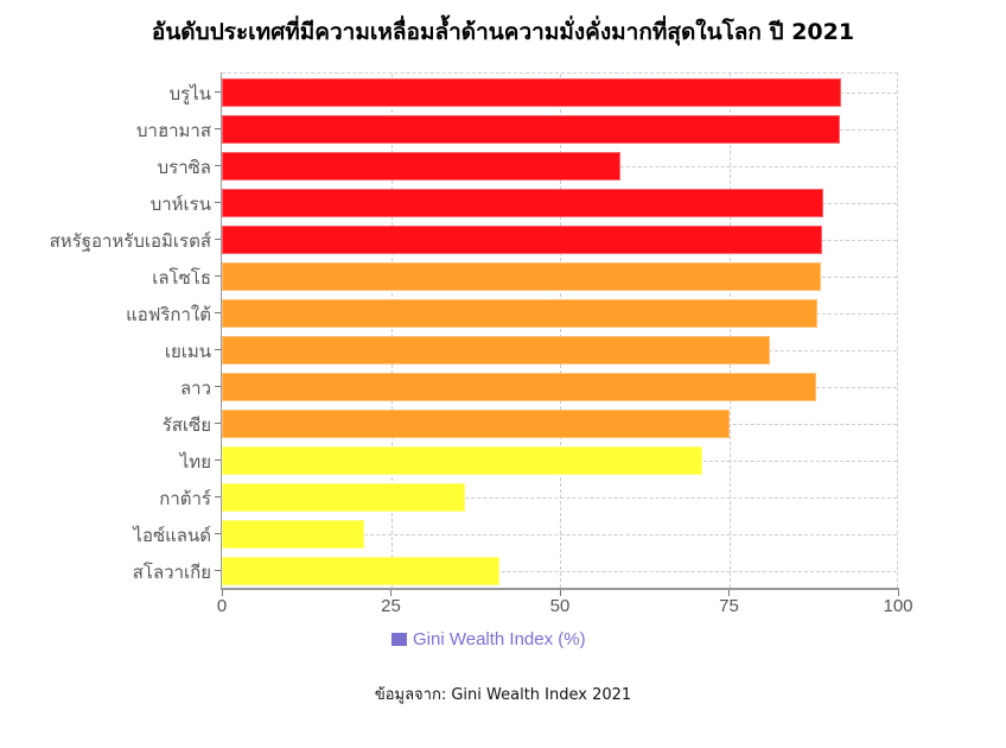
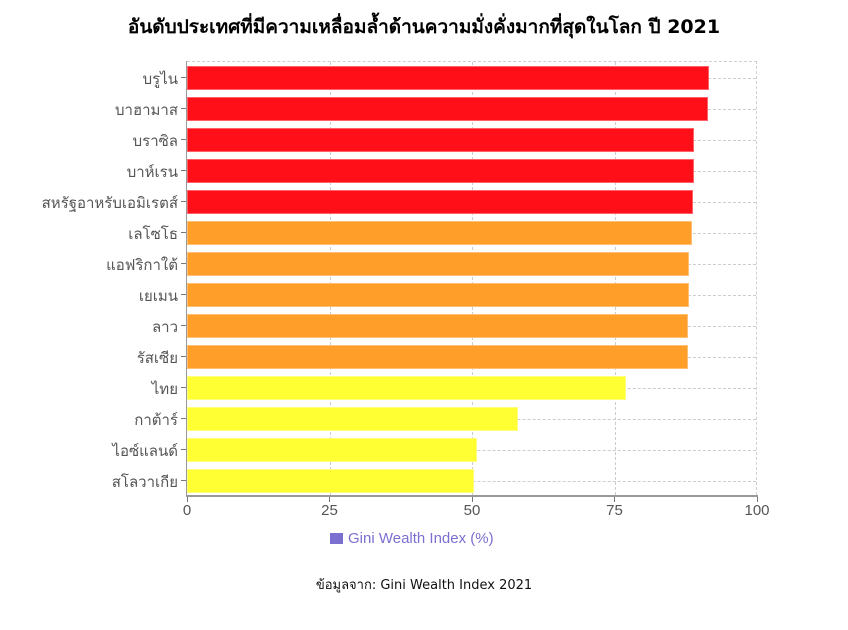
บราซิล: 59 -> 89
เยเมน: 81 -> 88
รัสเซีย: 75 -> 88
ไทย: 71 -> 77
กาต้าร์: 36 -> 58
ไอซ์แลนด์: 21 -> 51
สโลวาเกีย: 41 -> 50
